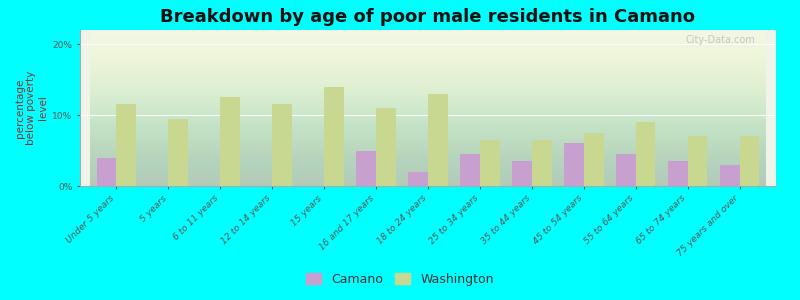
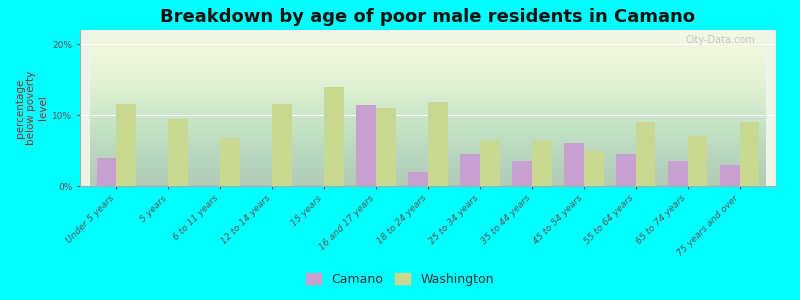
Washington/6 to 11 years: 12.5% -> 6.8%
Camano/16 and 17 years: 5.0% -> 11.4%
Washington/18 to 24 years: 13.0% -> 11.8%
Washington/45 to 54 years: 7.5% -> 5.0%
Washington/75 years and over: 7.0% -> 9.0%
